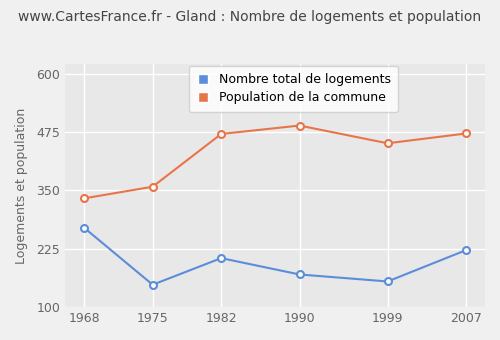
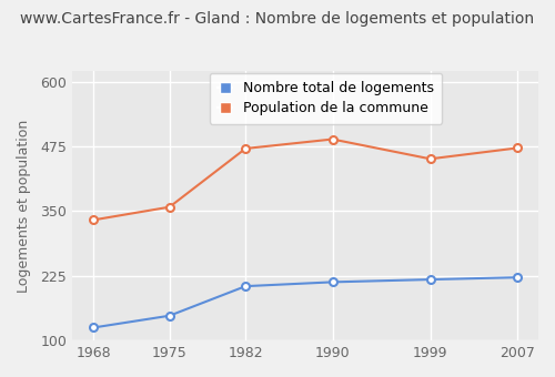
Nombre total de logements/1968: 270 -> 125
Nombre total de logements/1990: 170 -> 213
Nombre total de logements/1999: 155 -> 218
